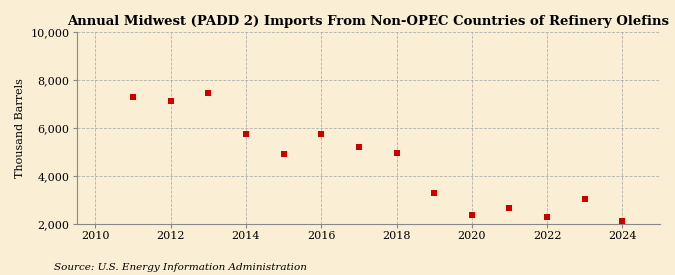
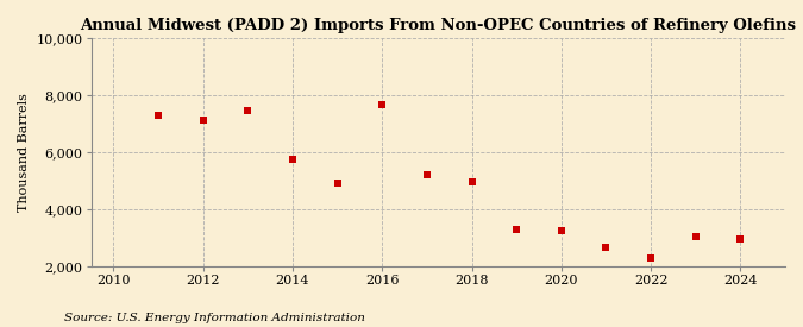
2016: 5,750 -> 7,650
2020: 2,350 -> 3,250
2024: 2,100 -> 2,950
